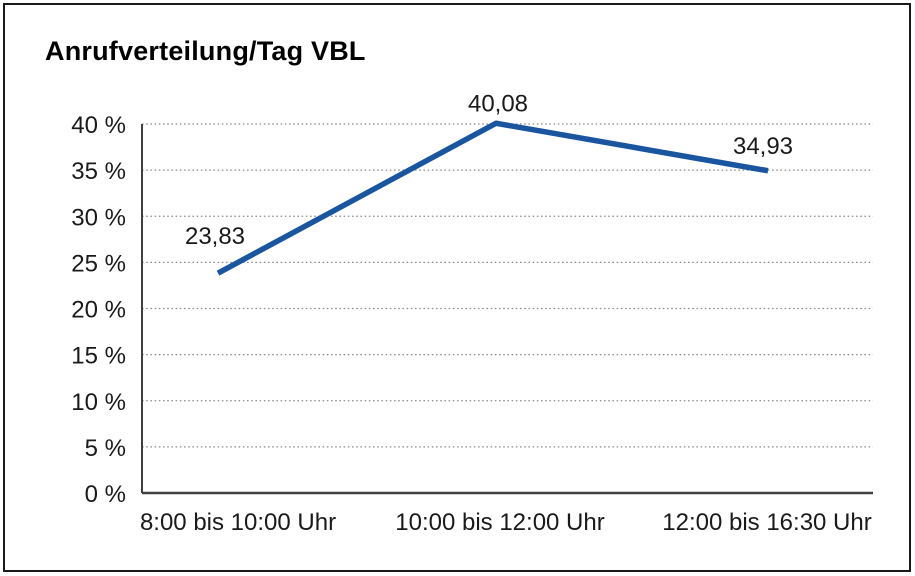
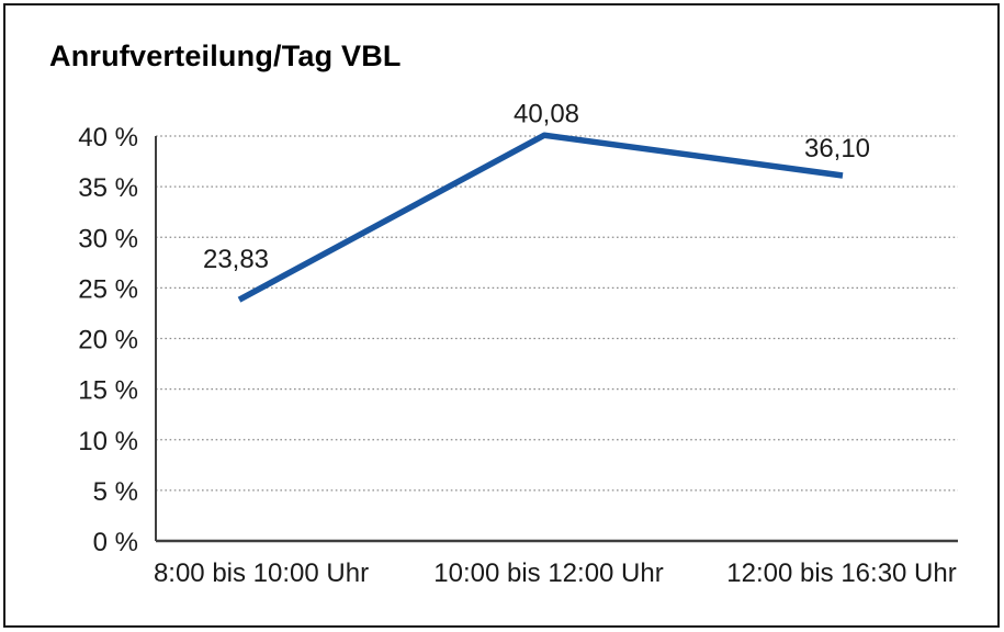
12:00 bis 16:30 Uhr: 34,93 -> 36,10
